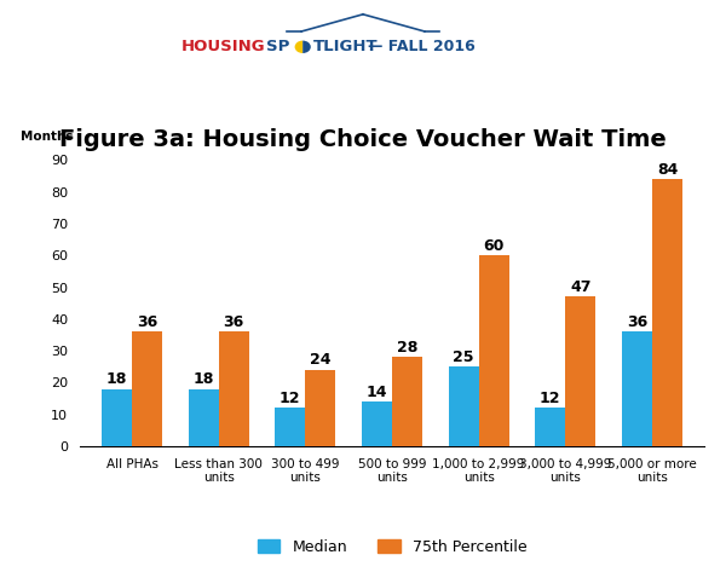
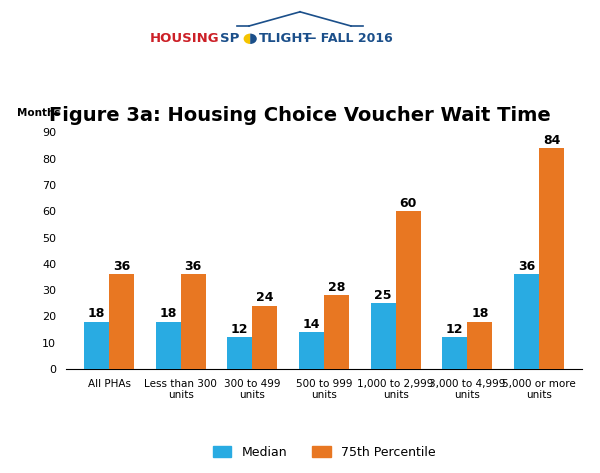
75th Percentile/3,000 to 4,999 units: 47 -> 18
